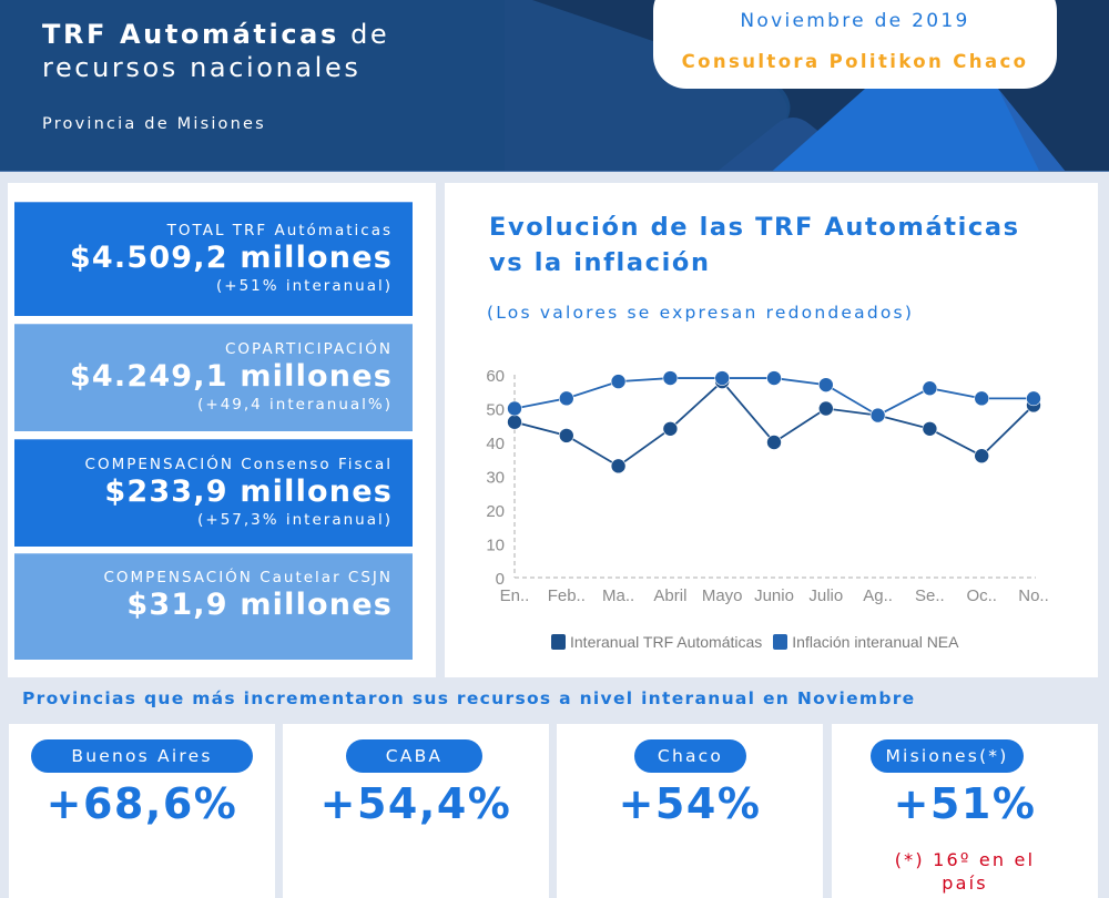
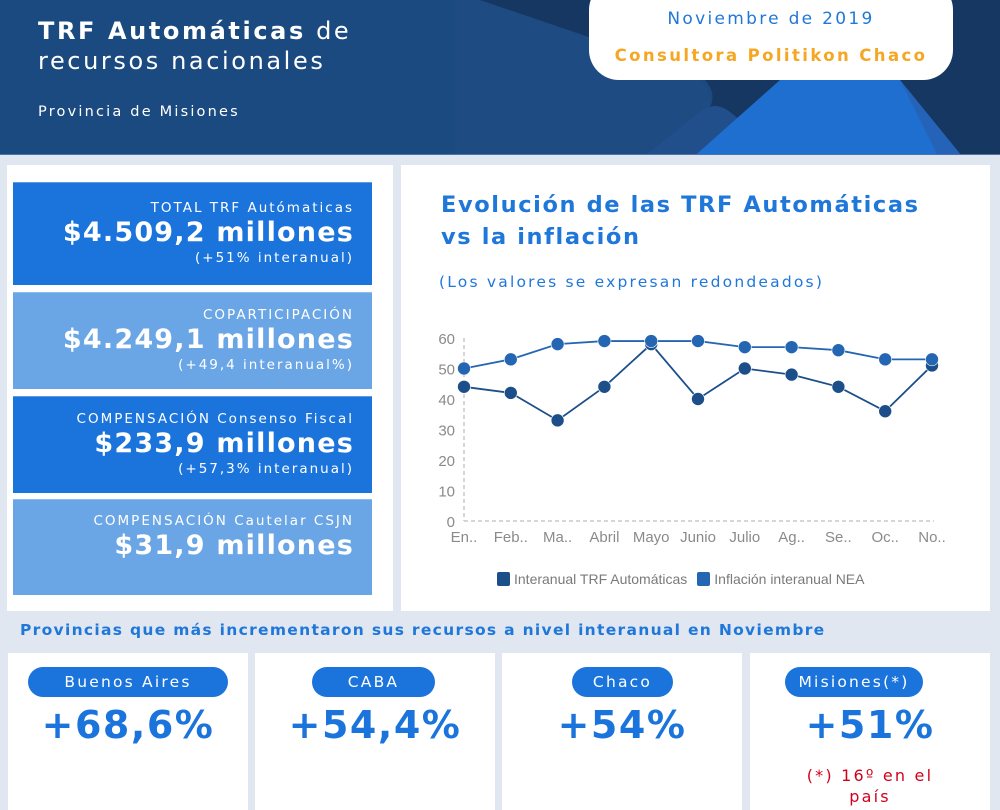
Interanual TRF Automáticas/En..: 46 -> 44
Inflación interanual NEA/Ag..: 48 -> 57
